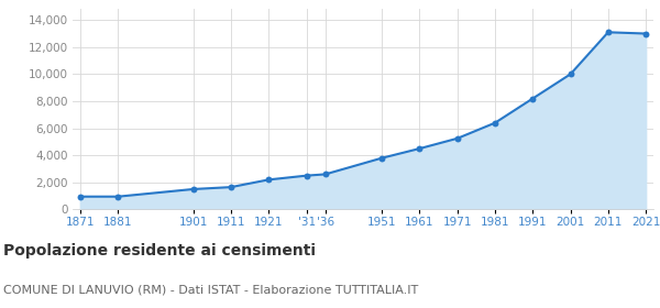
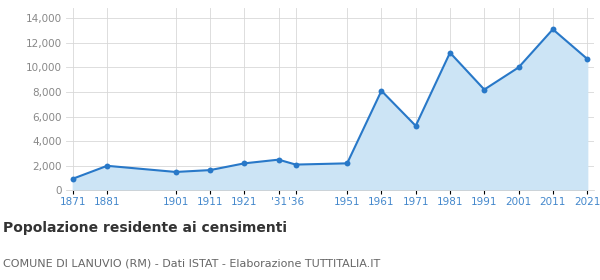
1881: 1,000 -> 2,000
'36: 2,600 -> 2,100
1951: 3,800 -> 2,200
1961: 4,500 -> 8,100
1981: 6,400 -> 11,200
2021: 13,000 -> 10,700
